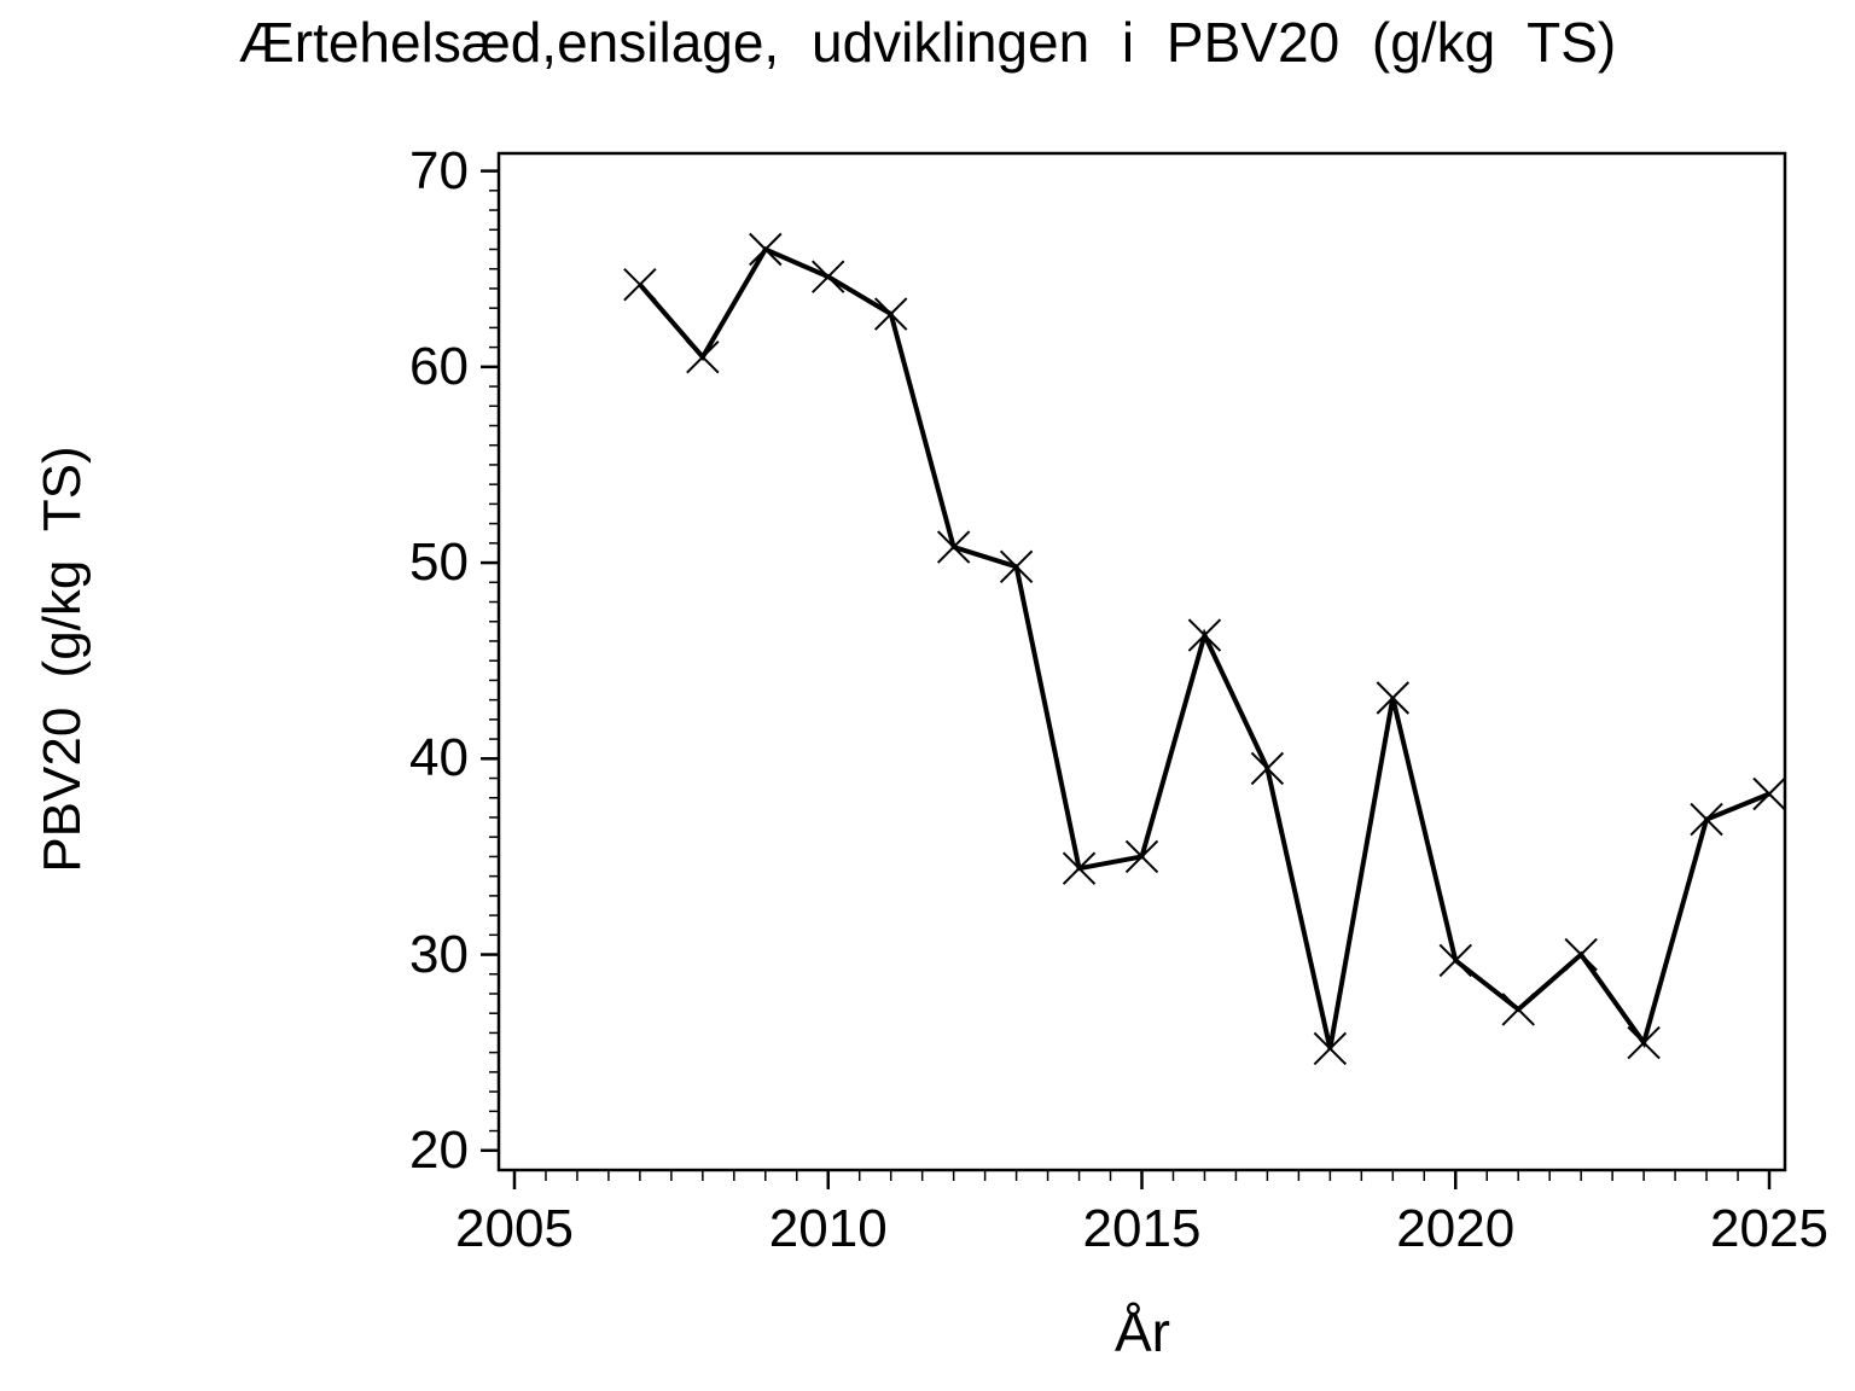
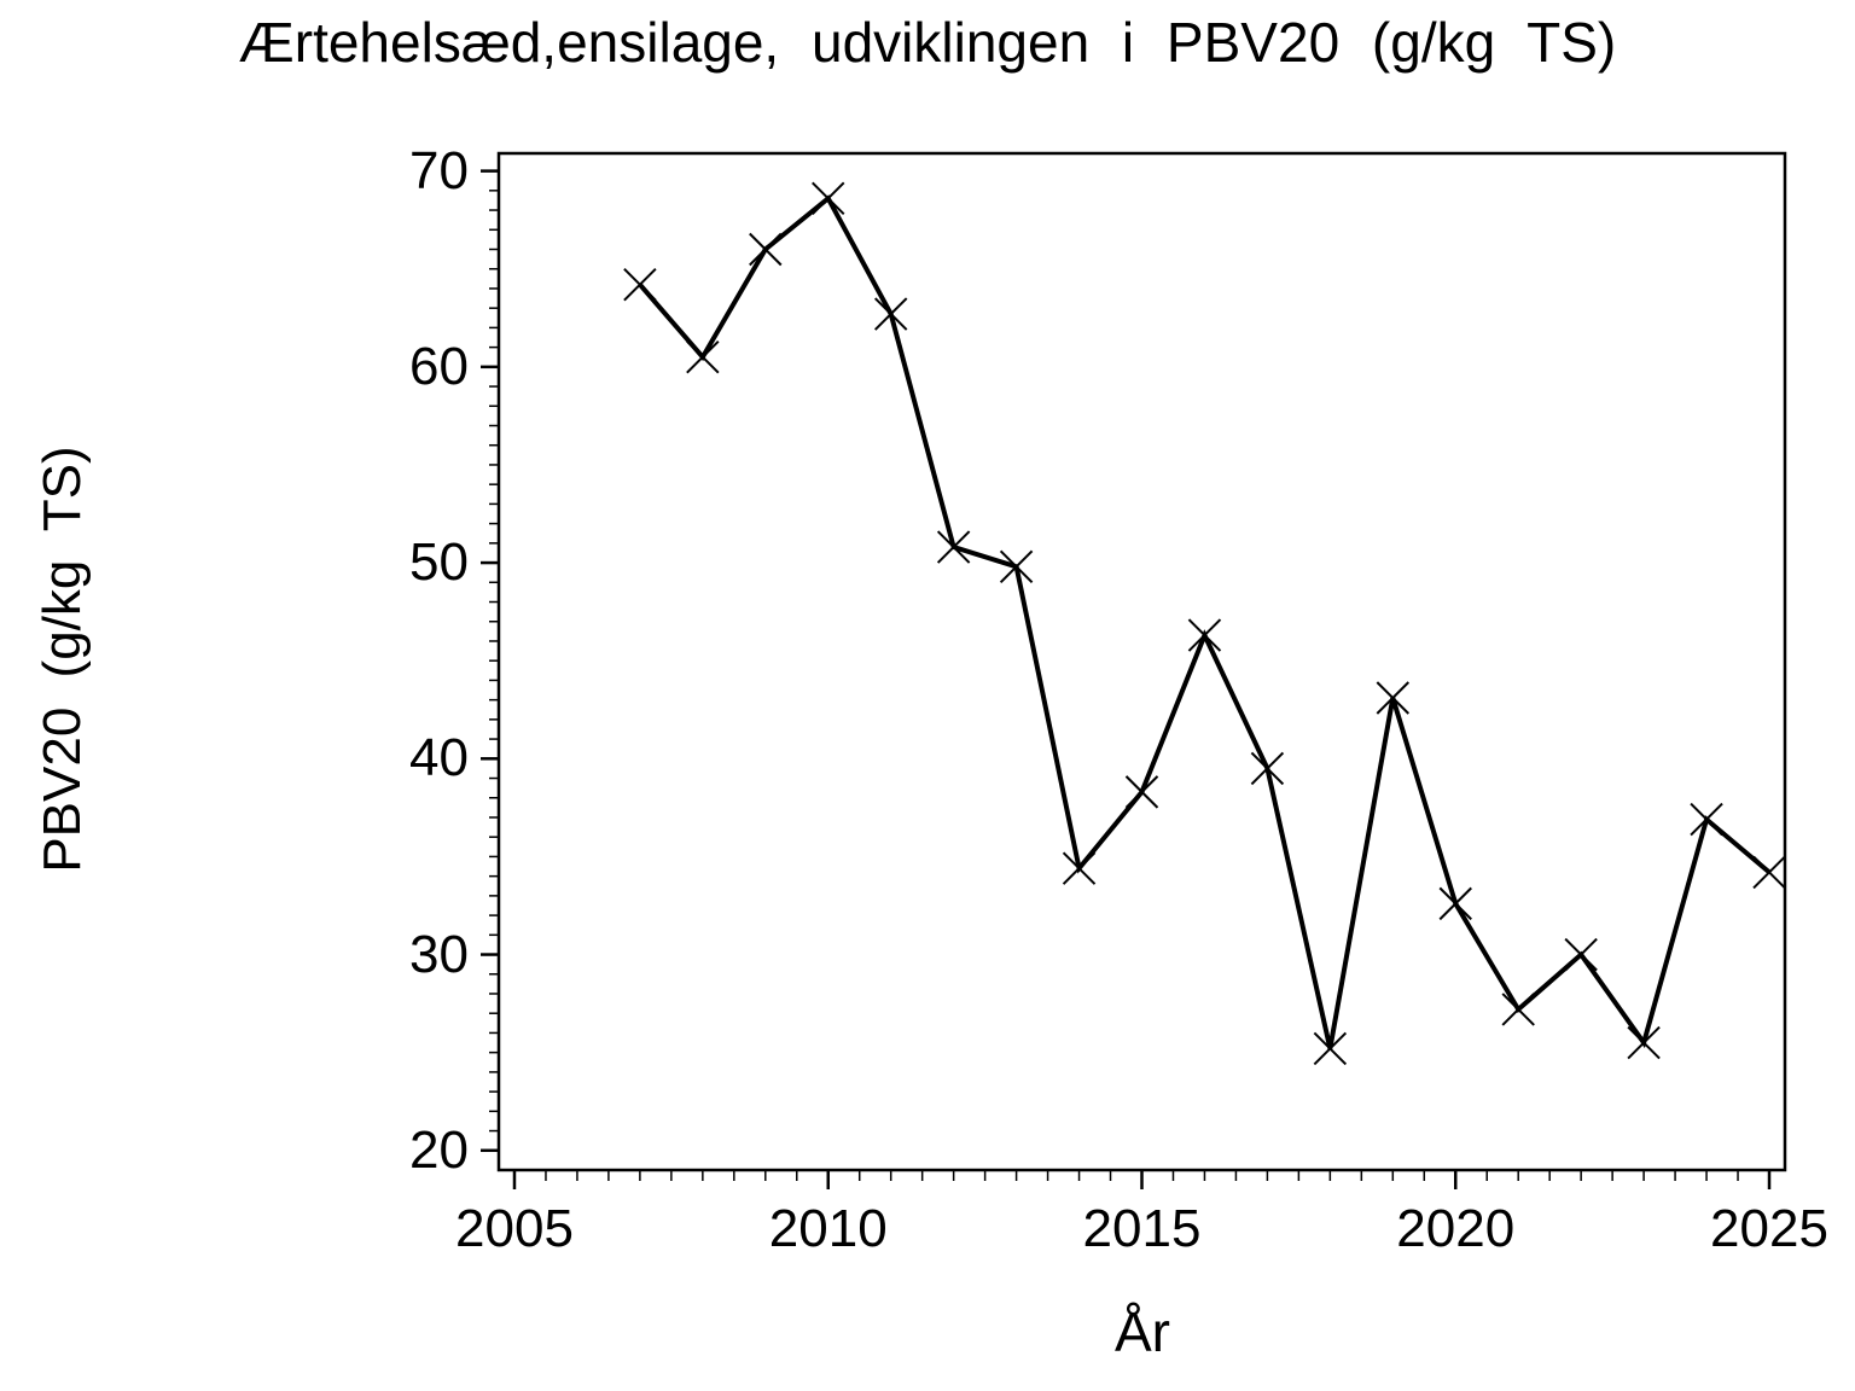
2010: 64.6 -> 68.6
2015: 35.0 -> 38.3
2020: 29.7 -> 32.6
2025: 38.2 -> 34.2
